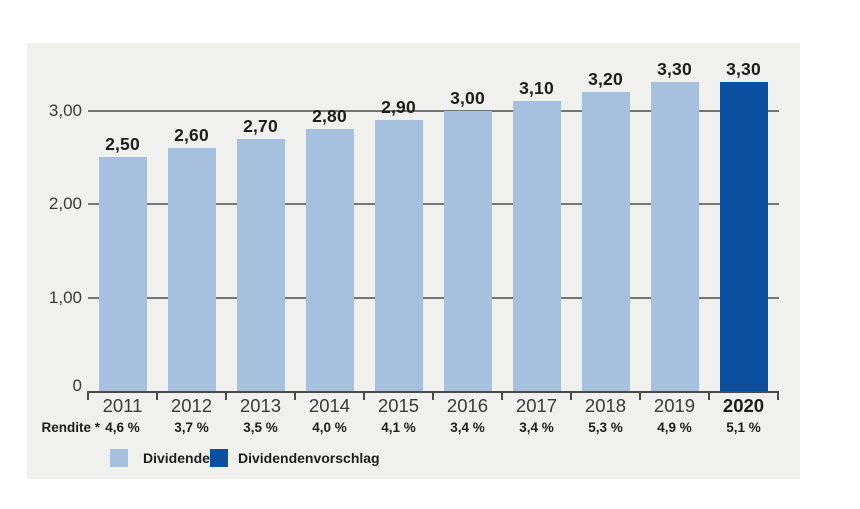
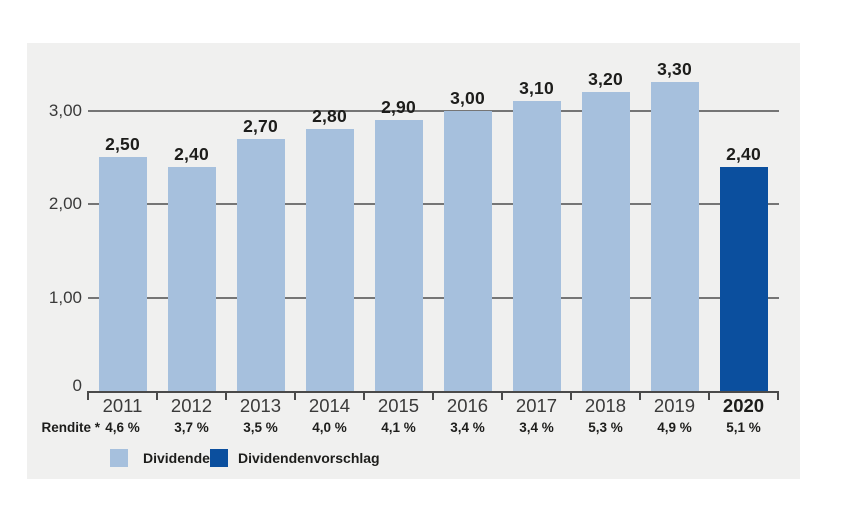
2012: 2,60 -> 2,40
2020: 3,30 -> 2,40
